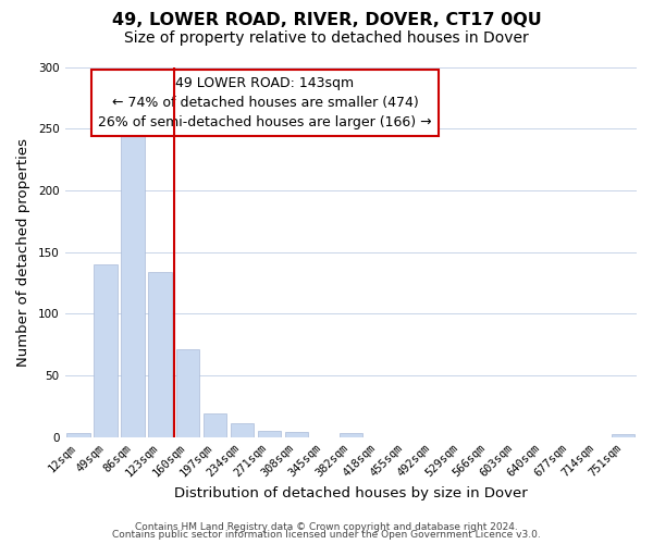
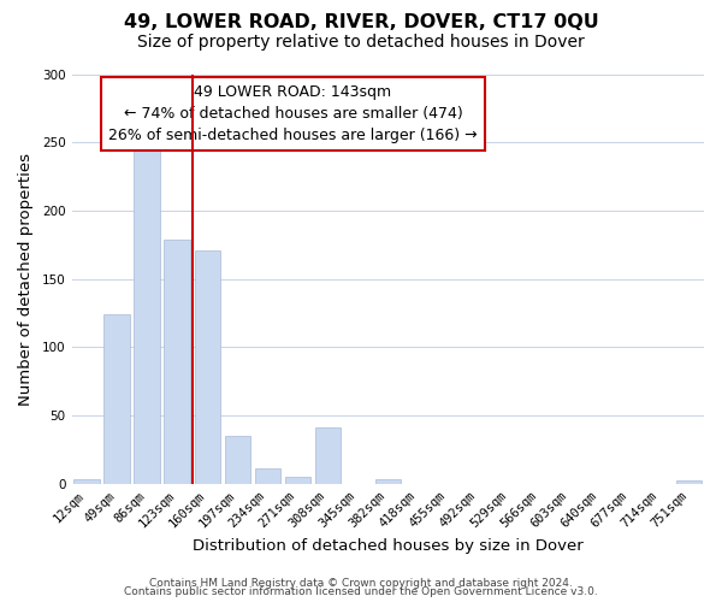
49sqm: 140 -> 124
123sqm: 134 -> 179
160sqm: 71 -> 171
197sqm: 19 -> 35
308sqm: 4 -> 41
